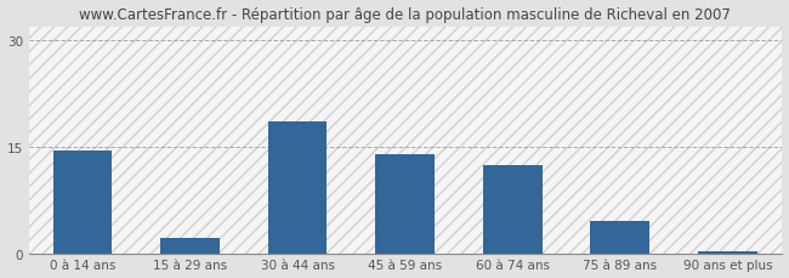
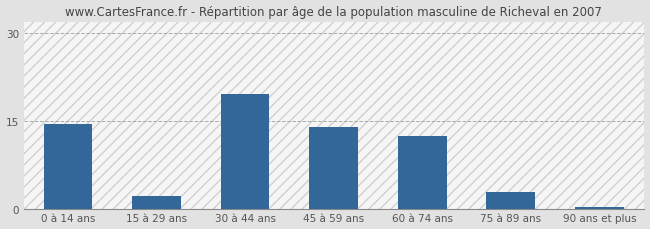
30 à 44 ans: 18.5 -> 19.6
75 à 89 ans: 4.5 -> 2.8
